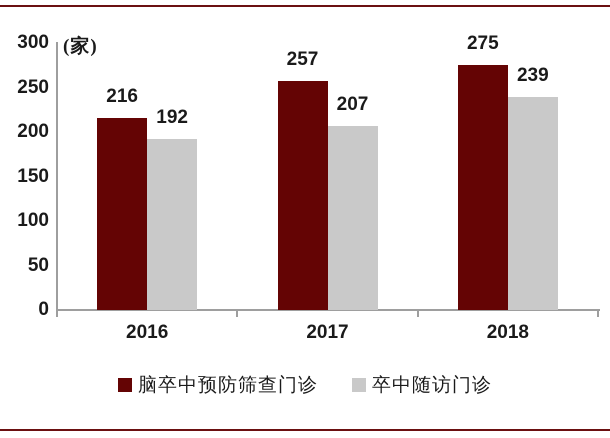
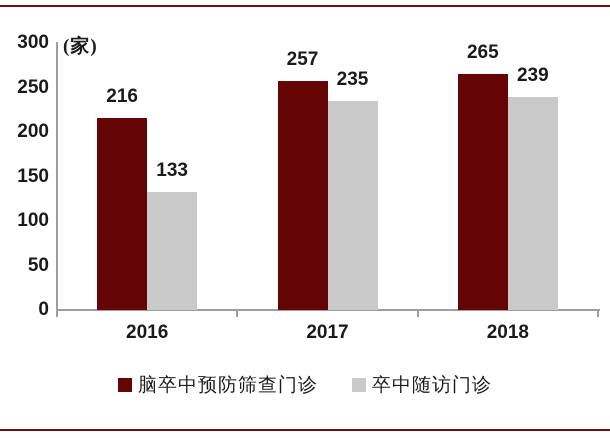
卒中随访门诊/2016: 192 -> 133
卒中随访门诊/2017: 207 -> 235
脑卒中预防筛查门诊/2018: 275 -> 265
